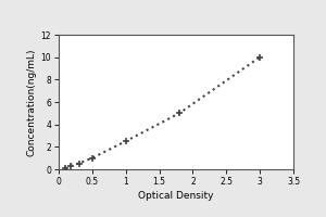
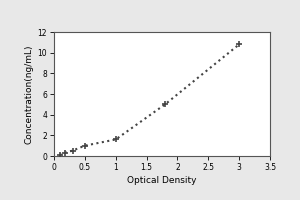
1: 2.5 -> 1.6
3: 10.0 -> 10.8
